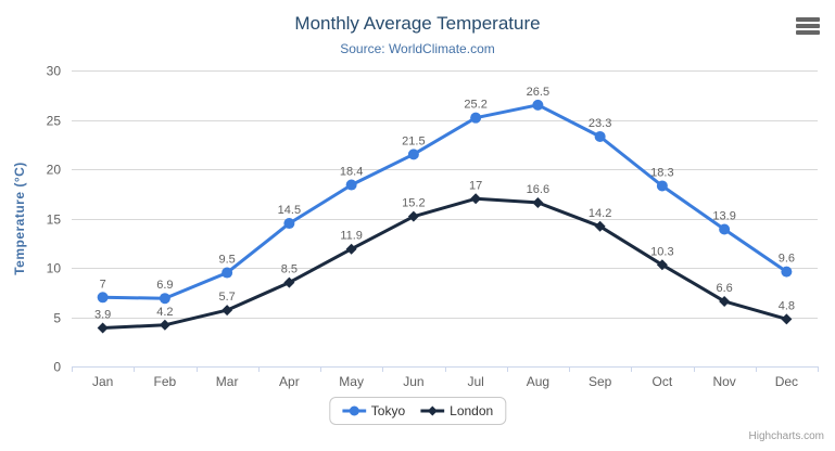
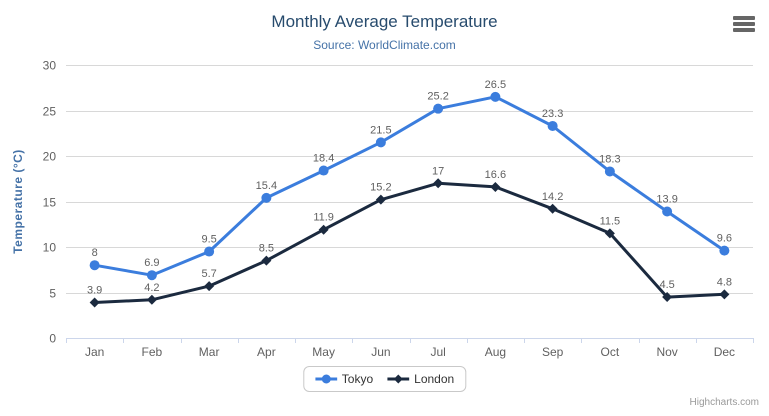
Tokyo/Jan: 7 -> 8
Tokyo/Apr: 14.5 -> 15.4
London/Oct: 10.3 -> 11.5
London/Nov: 6.6 -> 4.5
